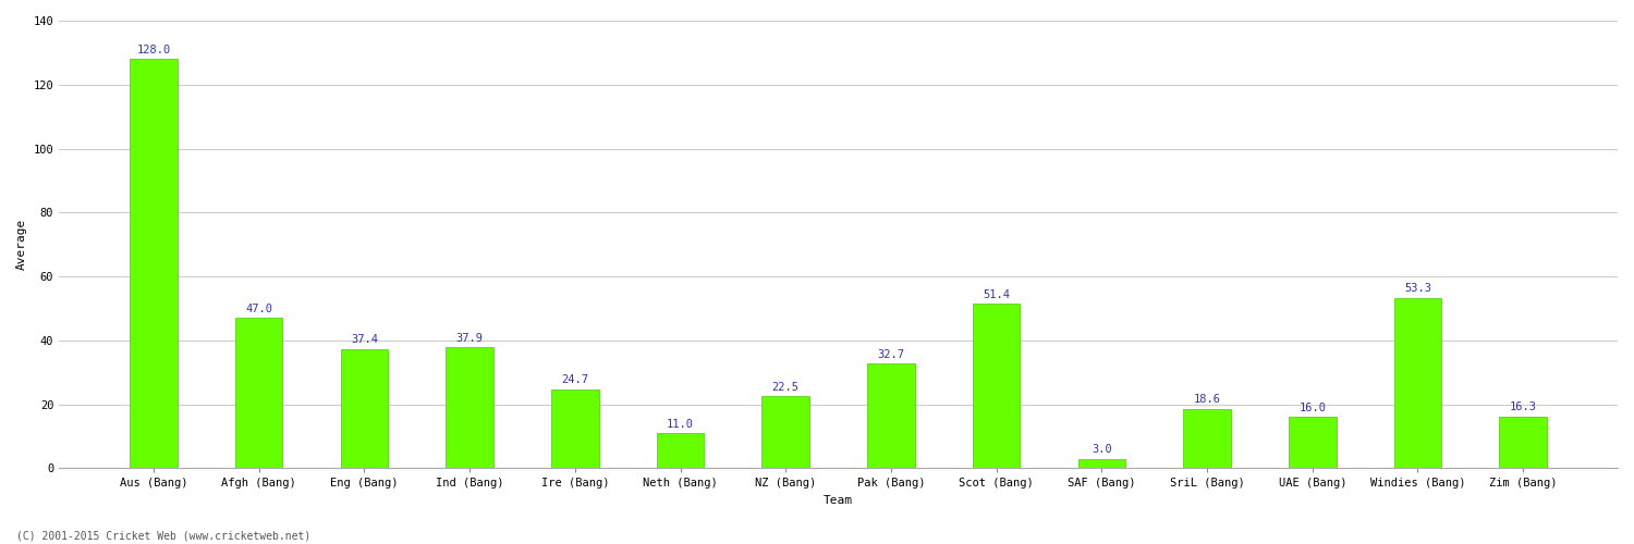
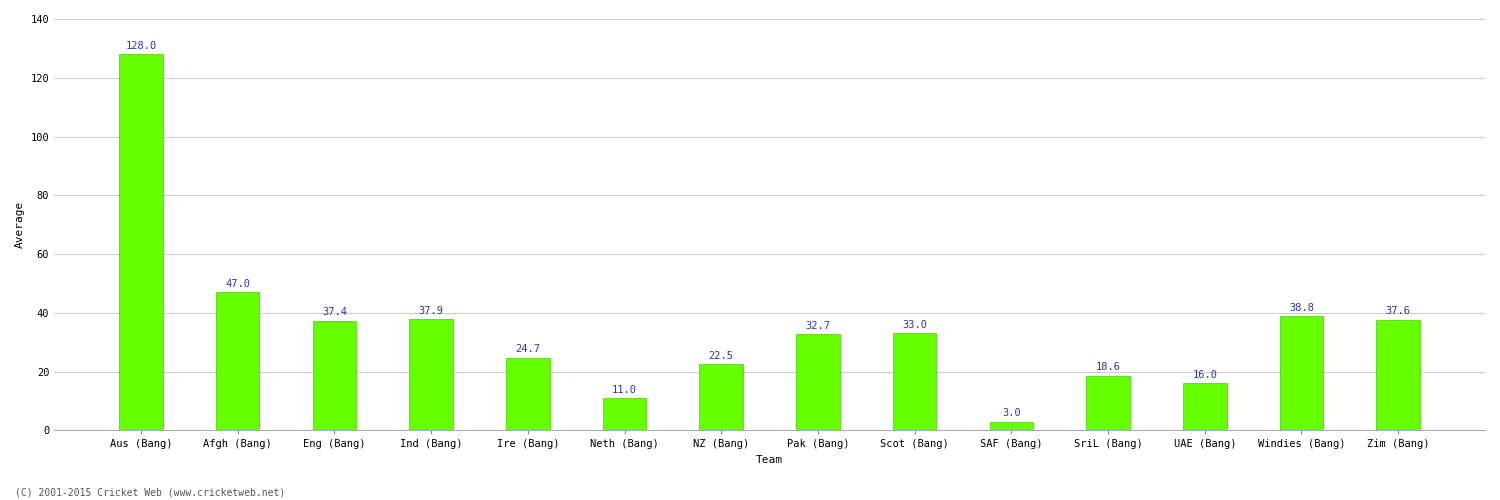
Scot (Bang): 51.4 -> 33.0
Windies (Bang): 53.3 -> 38.8
Zim (Bang): 16.3 -> 37.6
